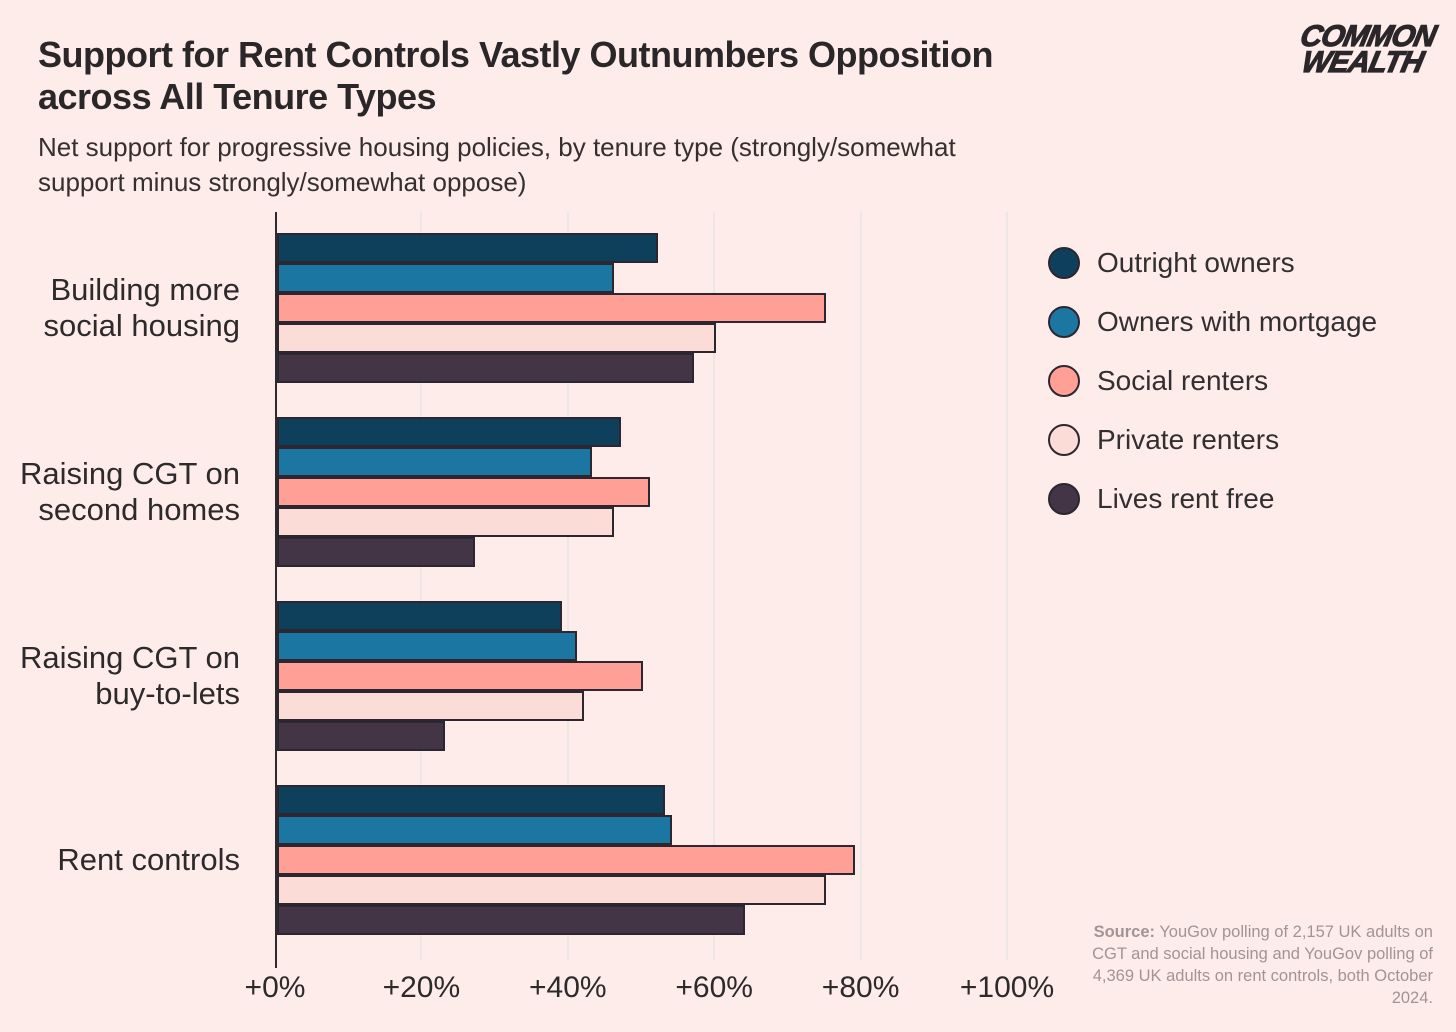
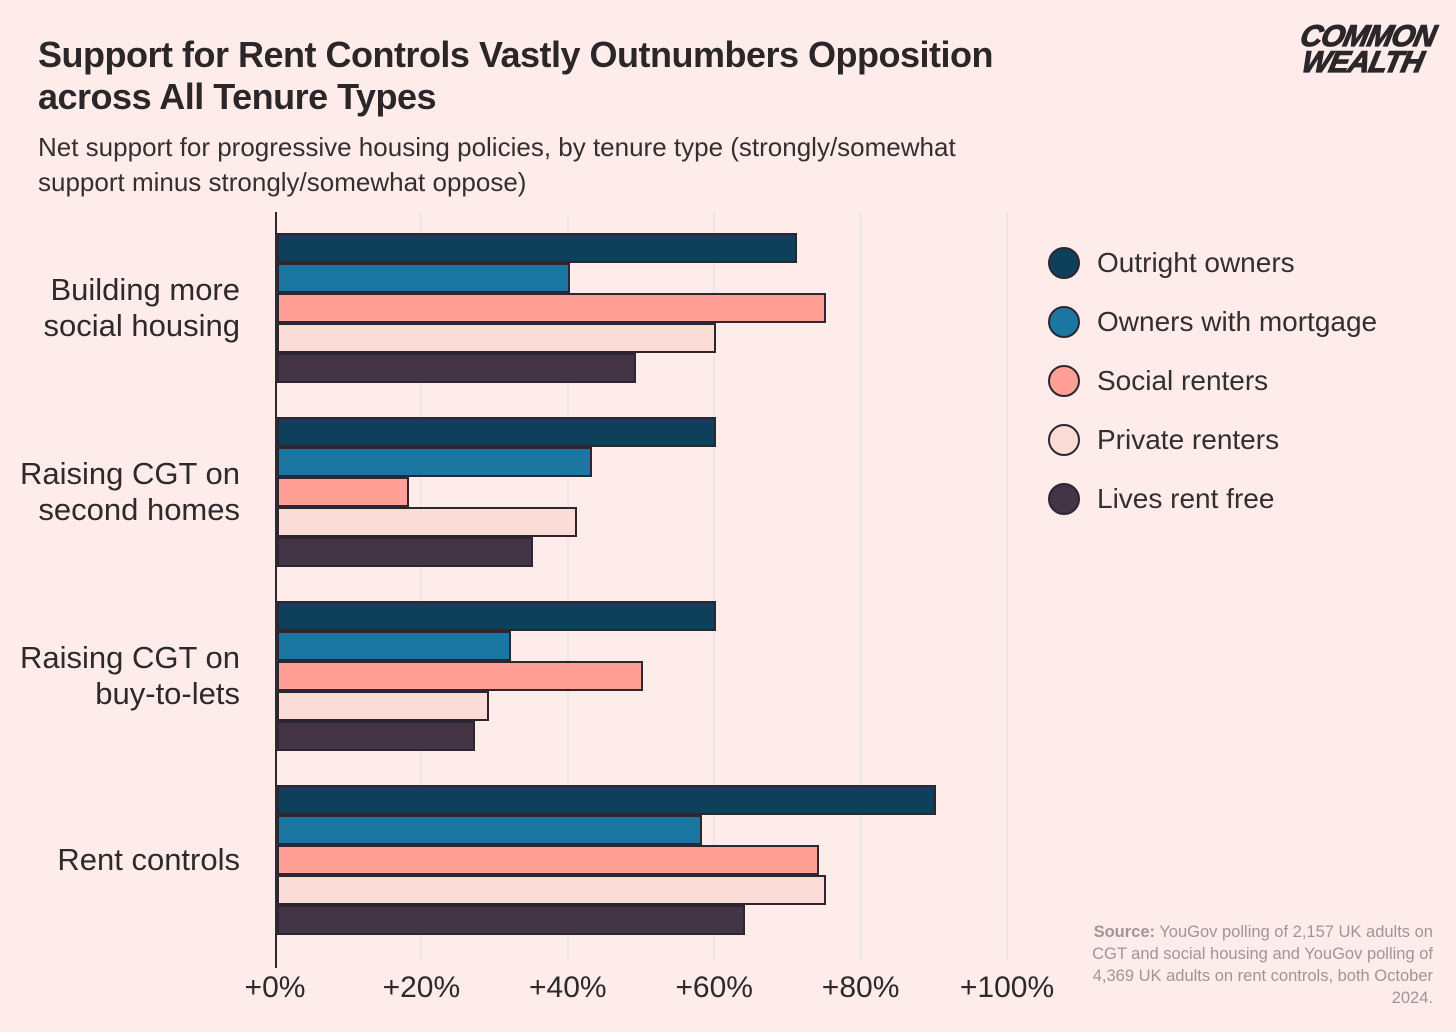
Outright owners/Building more social housing: 52% -> 71%
Owners with mortgage/Building more social housing: 46% -> 40%
Lives rent free/Building more social housing: 57% -> 49%
Outright owners/Raising CGT on second homes: 47% -> 60%
Social renters/Raising CGT on second homes: 51% -> 18%
Private renters/Raising CGT on second homes: 46% -> 41%
Lives rent free/Raising CGT on second homes: 27% -> 35%
Outright owners/Raising CGT on buy-to-lets: 39% -> 60%
Owners with mortgage/Raising CGT on buy-to-lets: 41% -> 32%
Private renters/Raising CGT on buy-to-lets: 42% -> 29%
Lives rent free/Raising CGT on buy-to-lets: 23% -> 27%
Outright owners/Rent controls: 53% -> 90%
Owners with mortgage/Rent controls: 54% -> 58%
Social renters/Rent controls: 79% -> 74%
